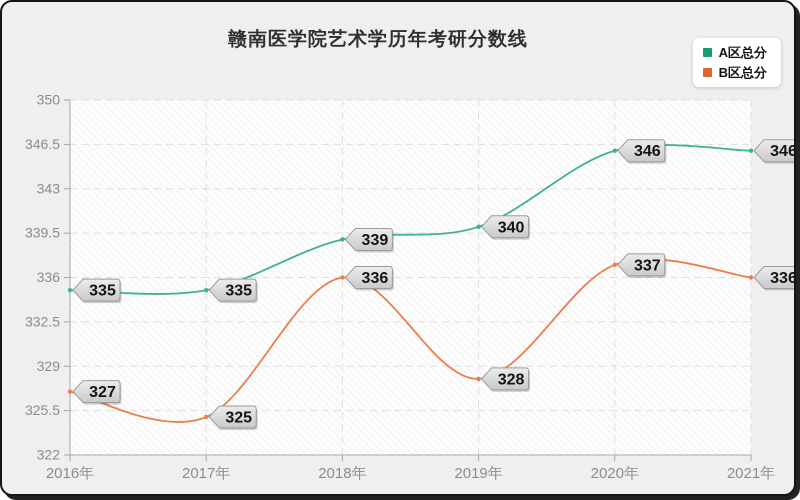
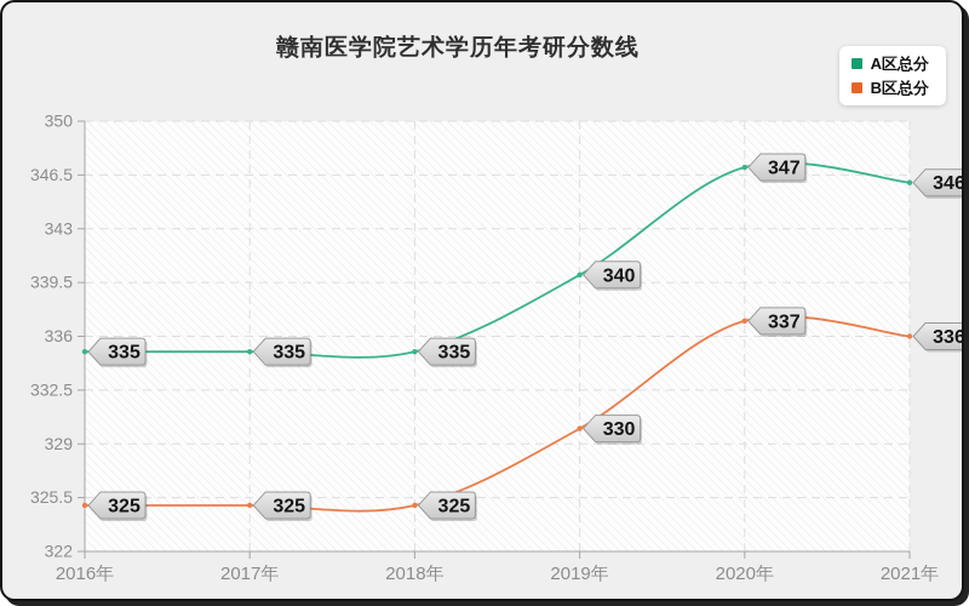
B区总分/2016年: 327 -> 325
A区总分/2018年: 339 -> 335
B区总分/2018年: 336 -> 325
B区总分/2019年: 328 -> 330
A区总分/2020年: 346 -> 347
